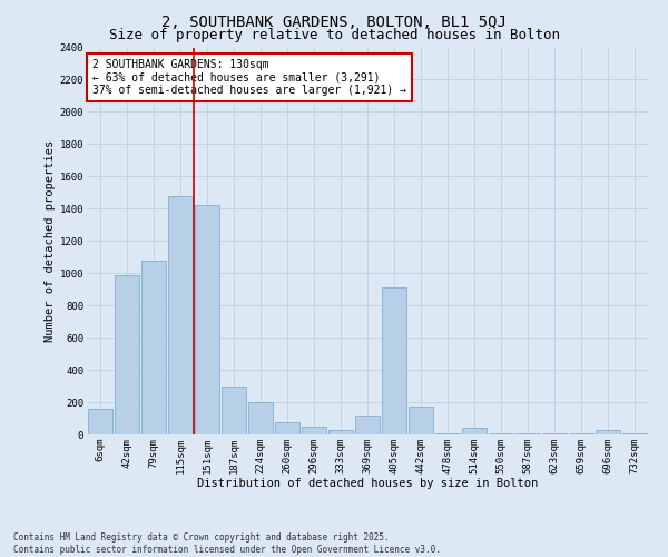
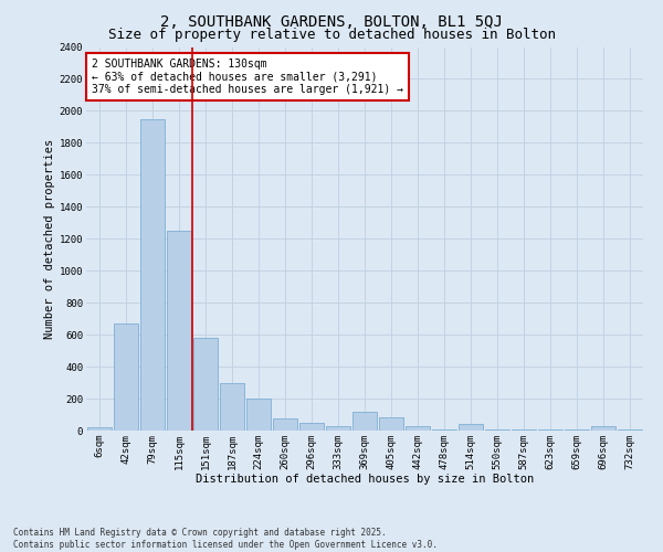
6sqm: 160 -> 20
42sqm: 990 -> 670
79sqm: 1080 -> 1950
115sqm: 1480 -> 1250
151sqm: 1420 -> 580
405sqm: 910 -> 80
442sqm: 170 -> 30
